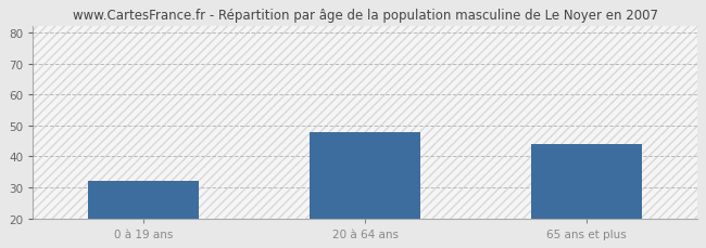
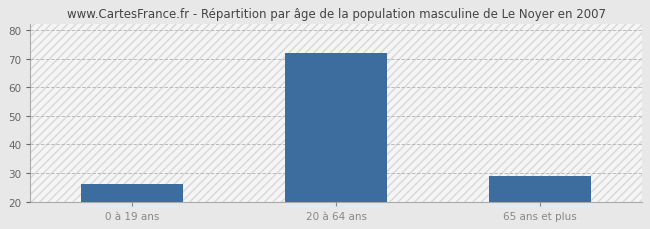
0 à 19 ans: 32 -> 26
20 à 64 ans: 48 -> 72
65 ans et plus: 44 -> 29
